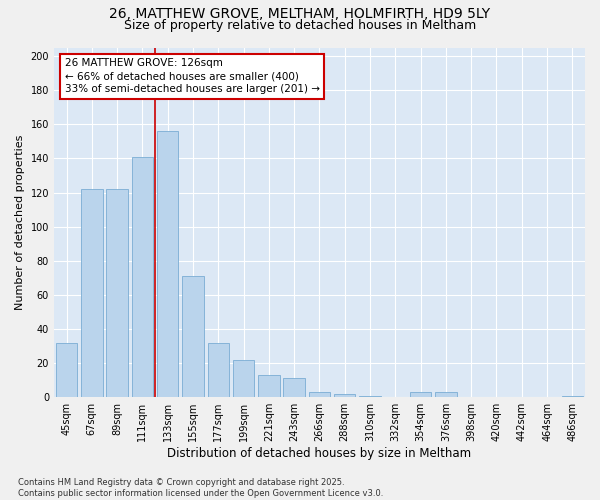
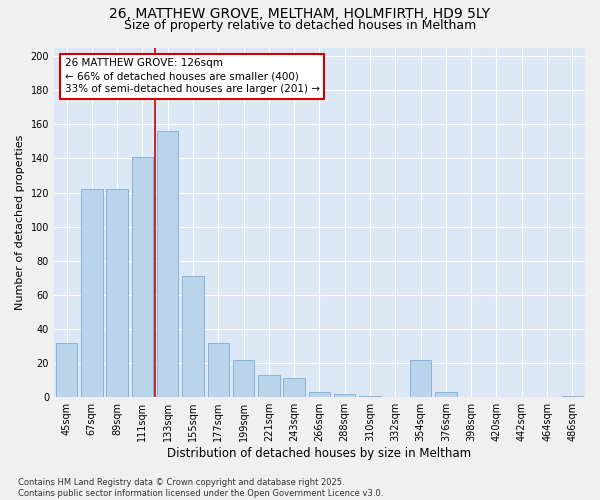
354sqm: 3 -> 22
